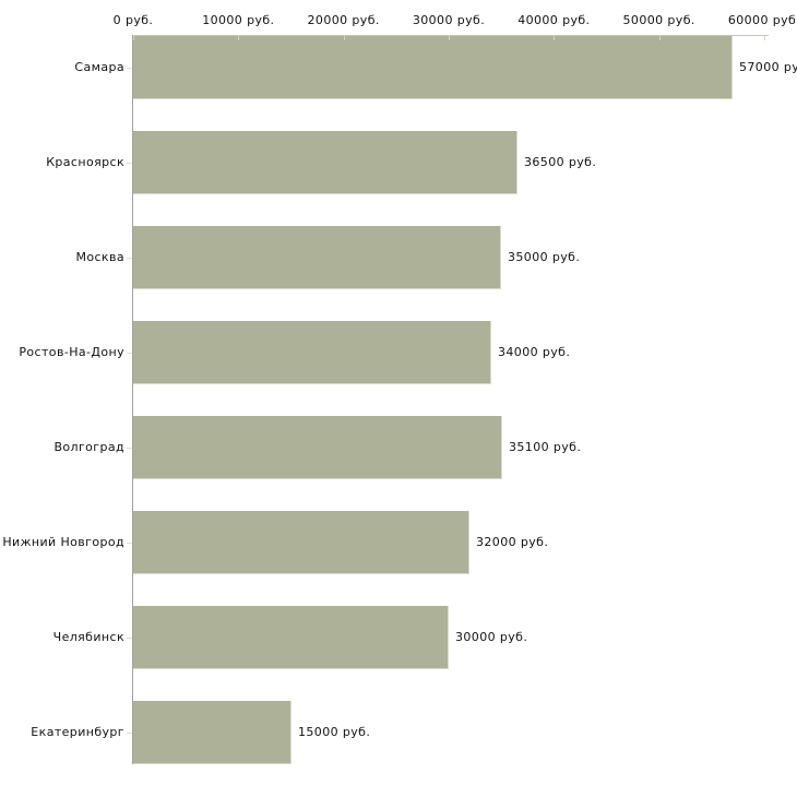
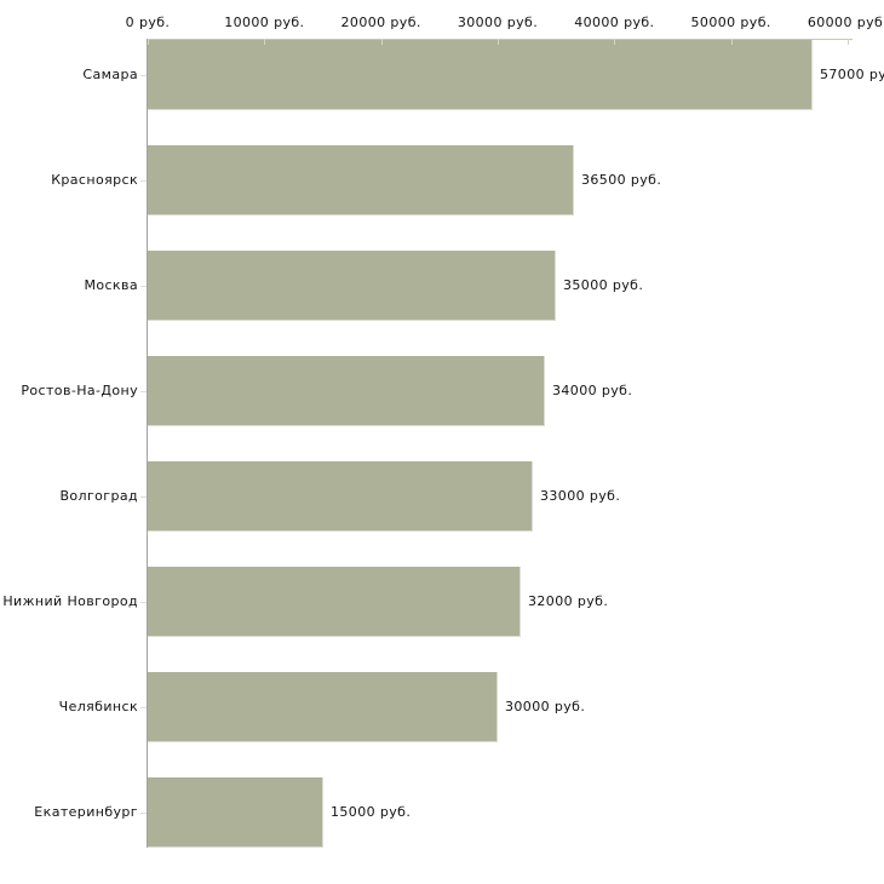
Волгоград: 35100 -> 33000
